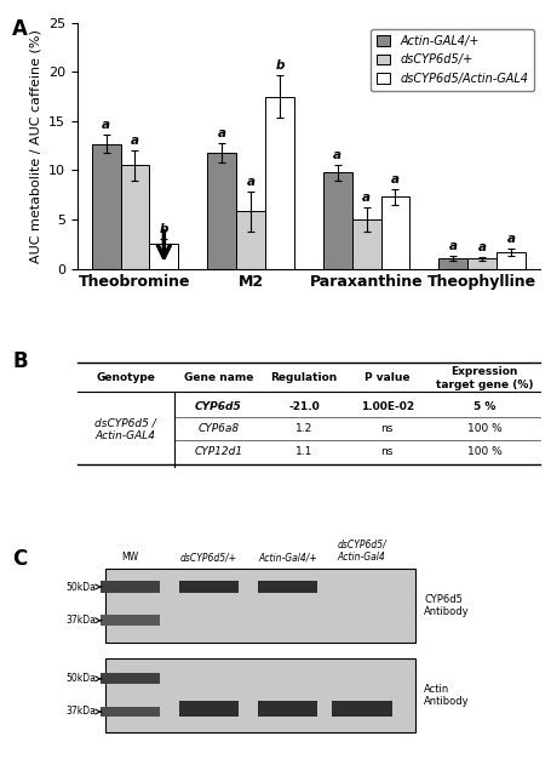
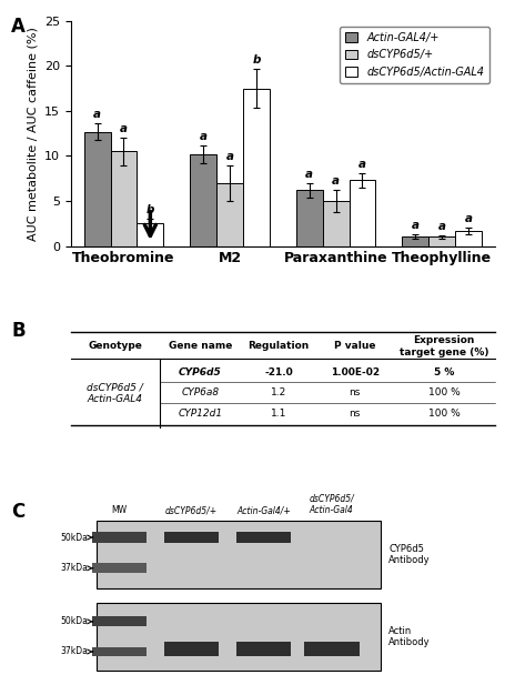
Actin-GAL4/+/M2: 11.8 -> 10.2
dsCYP6d5/+/M2: 5.8 -> 7.0
Actin-GAL4/+/Paraxanthine: 9.8 -> 6.2
